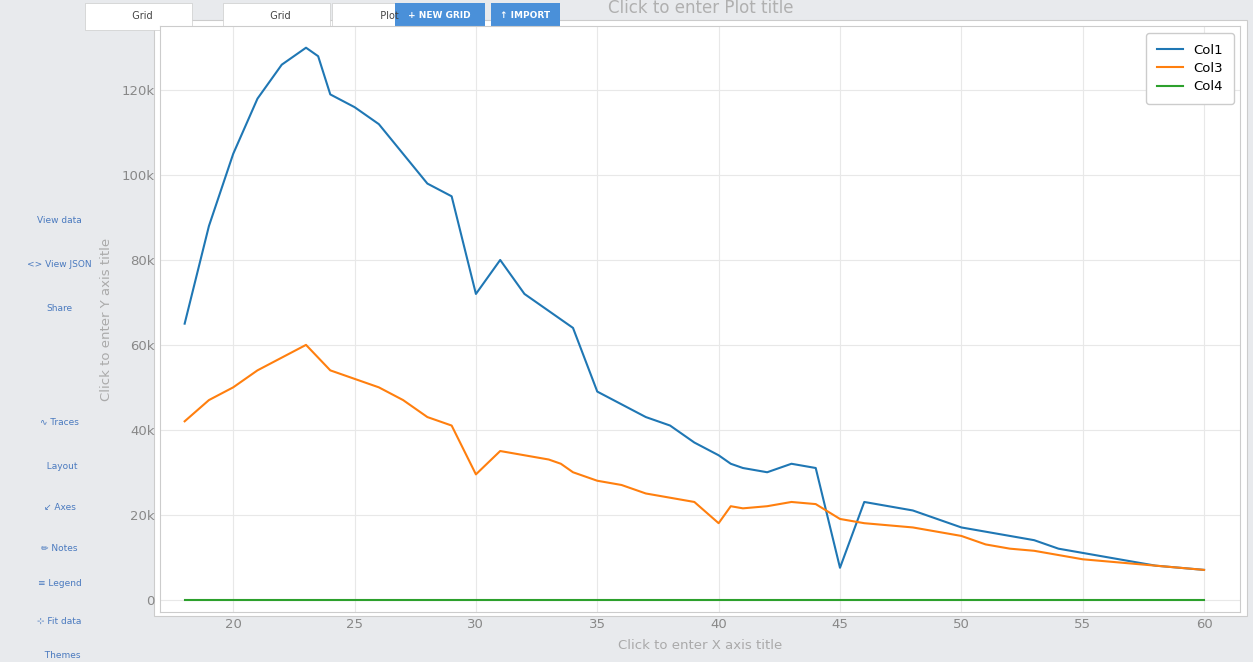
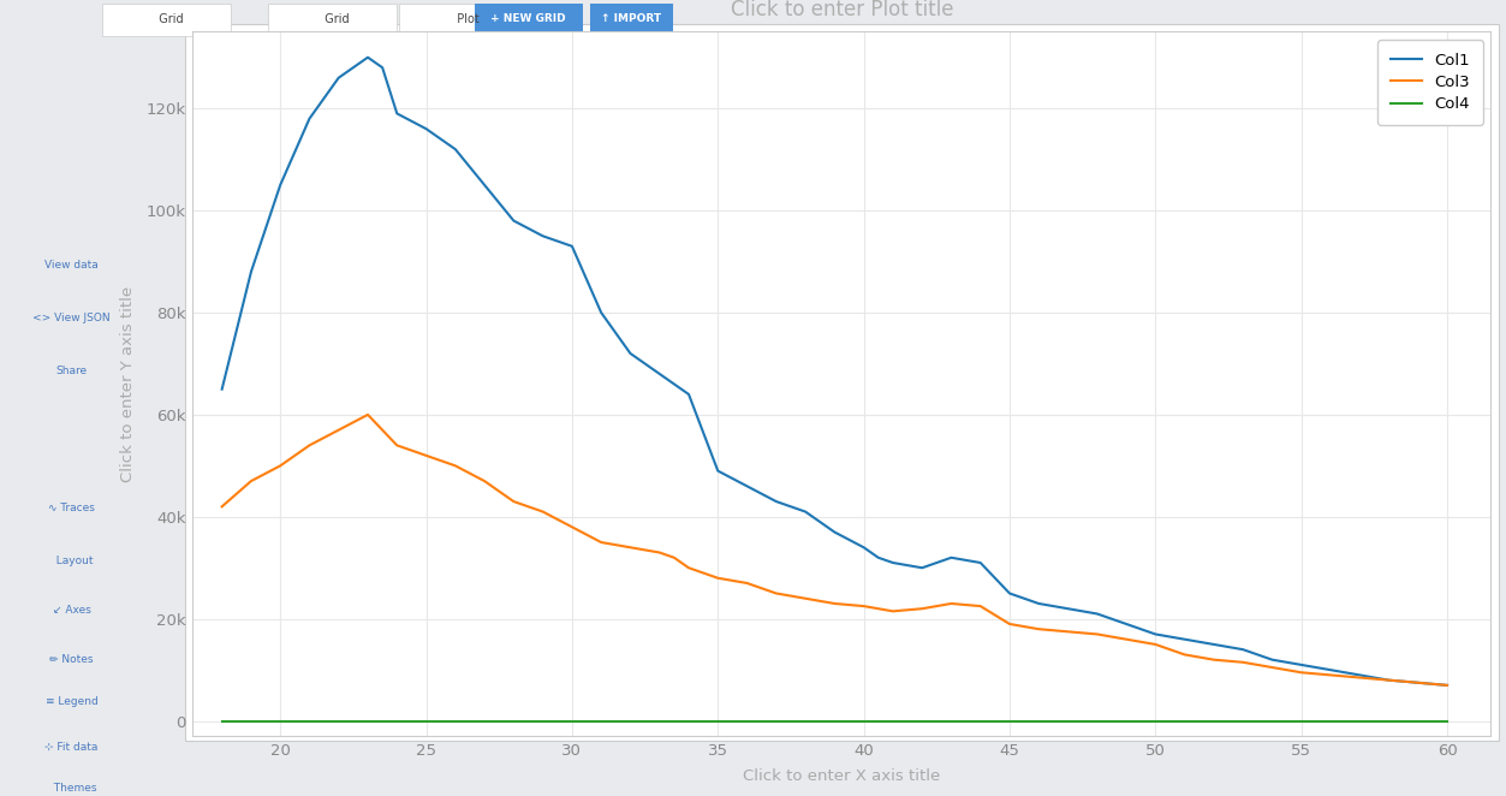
Col1/30: 72.0k -> 93.0k
Col3/30: 29.5k -> 38.0k
Col3/40: 18.0k -> 22.5k
Col1/45: 7.5k -> 25.0k
